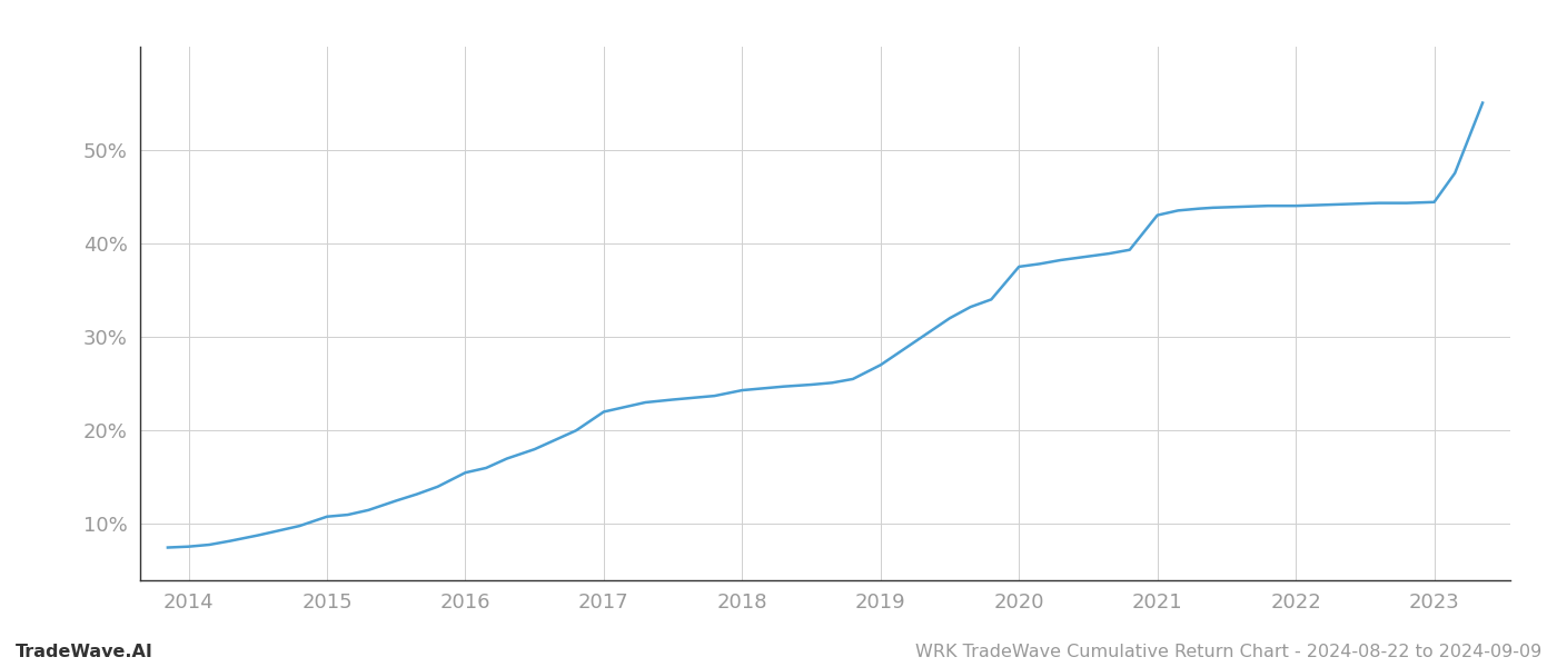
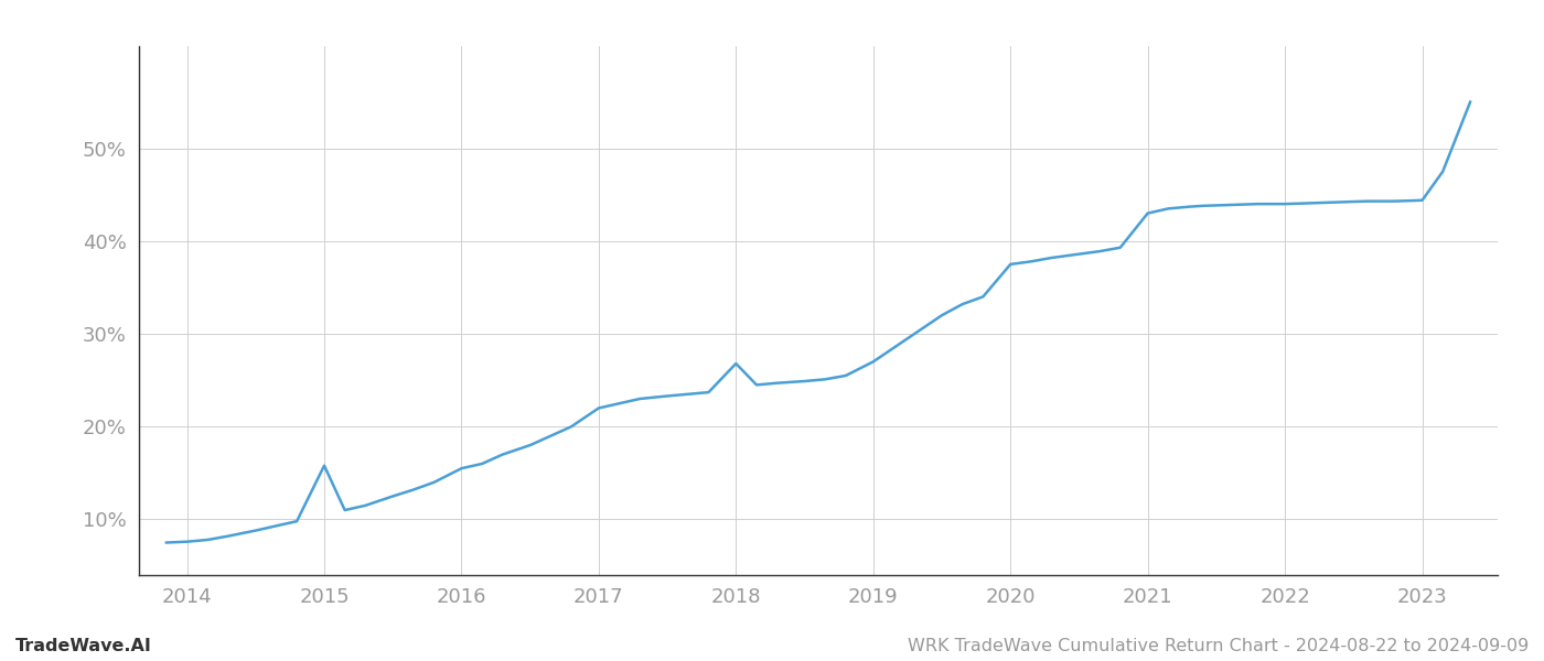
2015: 10.8% -> 15.8%
2018: 24.3% -> 26.8%
